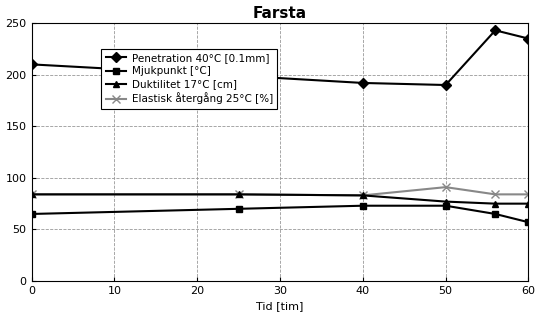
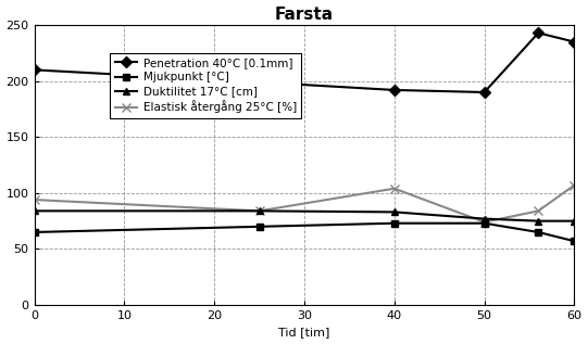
Elastisk återgång 25°C [%]/0: 84 -> 94
Elastisk återgång 25°C [%]/40: 83 -> 104
Elastisk återgång 25°C [%]/50: 91 -> 74
Elastisk återgång 25°C [%]/60: 84 -> 107
